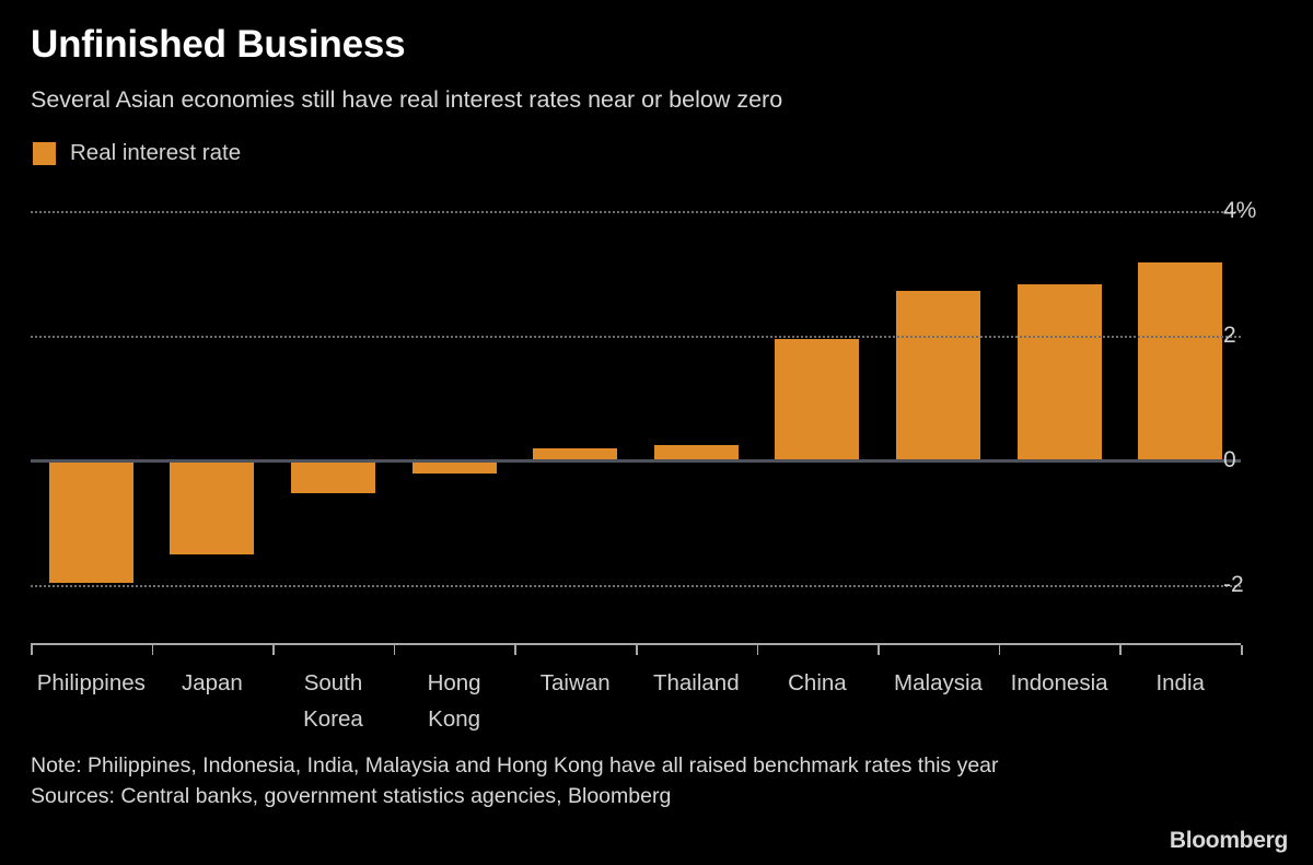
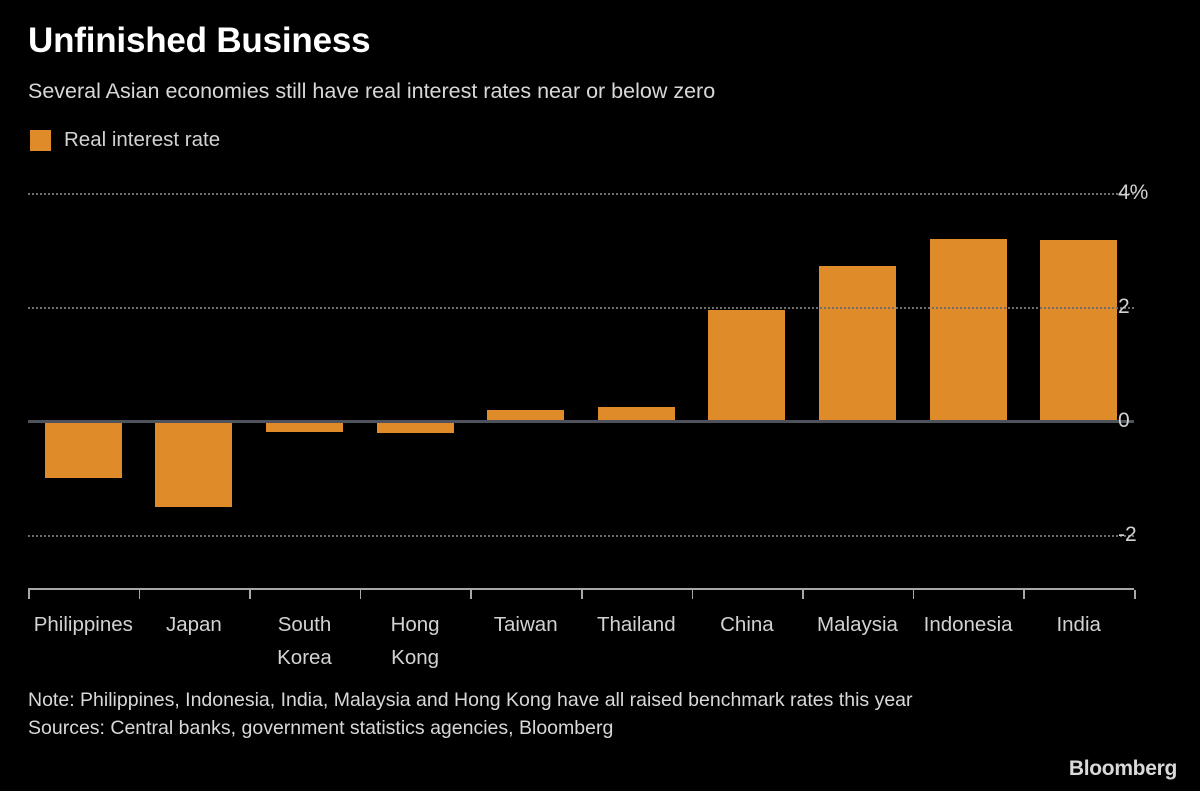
Philippines: -2.0% -> -1.0%
South Korea: -0.5% -> -0.2%
Indonesia: 2.8% -> 3.2%
